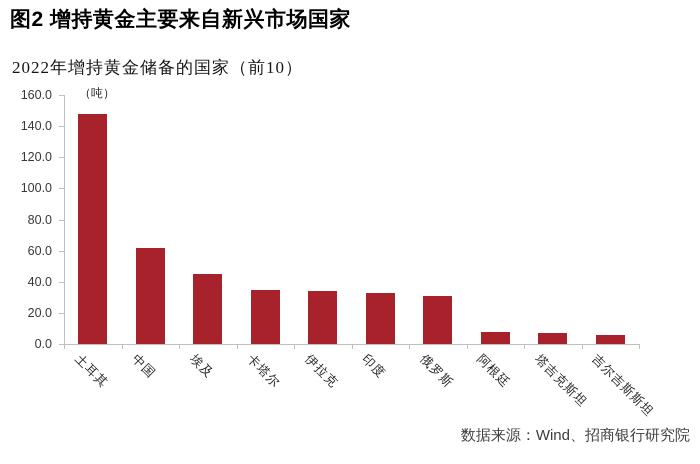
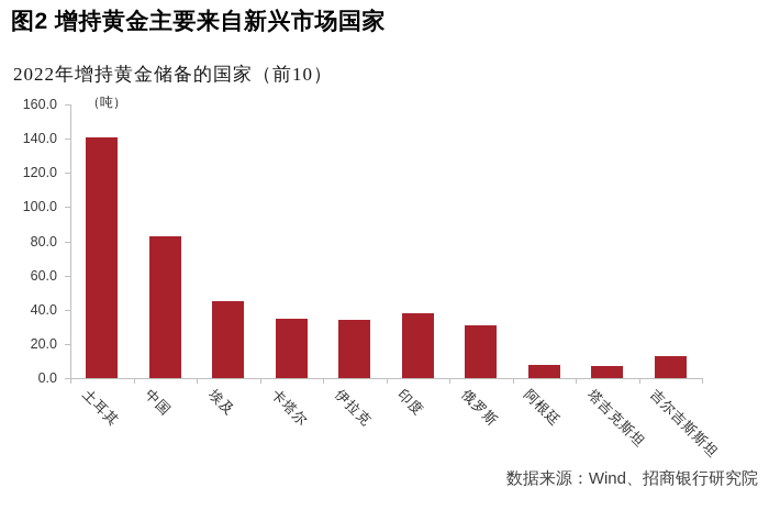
土耳其: 148 -> 141
中国: 62 -> 83
印度: 33 -> 38
吉尔吉斯斯坦: 6 -> 13
